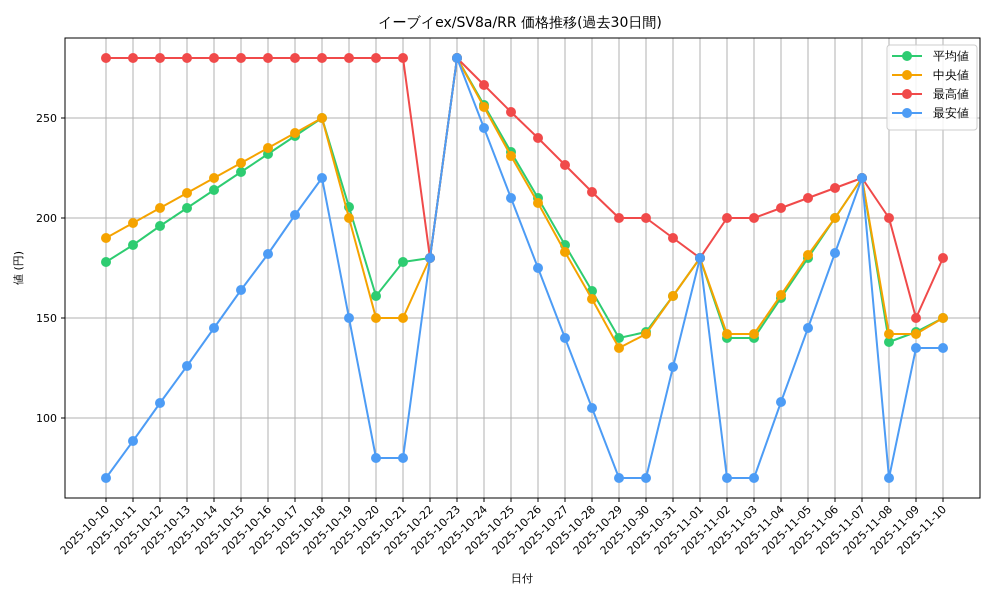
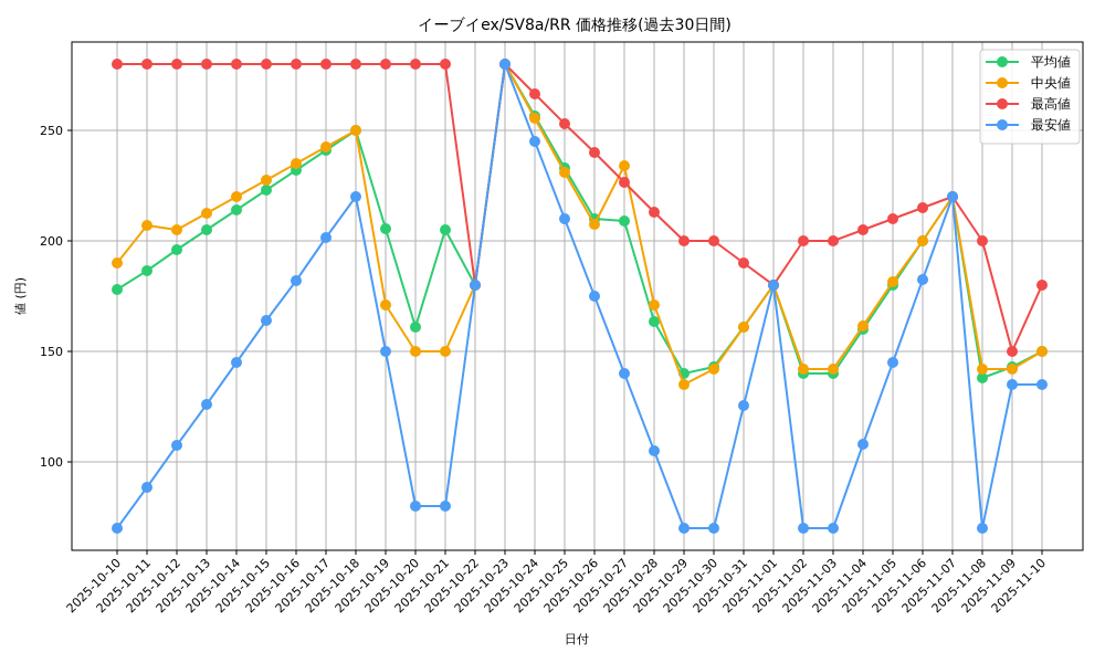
中央値/2025-10-11: 198 -> 207
中央値/2025-10-19: 200 -> 171
平均値/2025-10-21: 178 -> 205
平均値/2025-10-27: 186 -> 209
中央値/2025-10-27: 183 -> 234
中央値/2025-10-28: 160 -> 171
